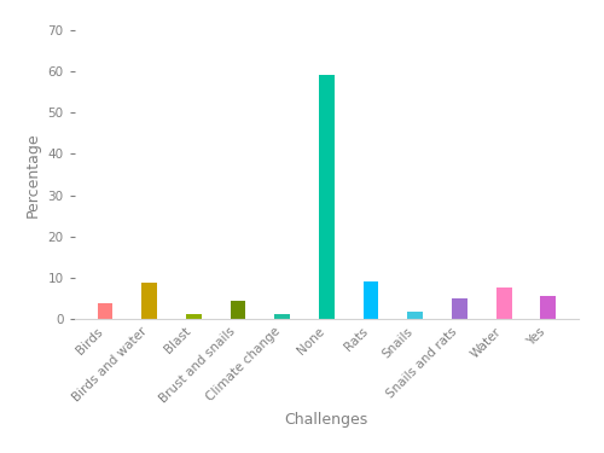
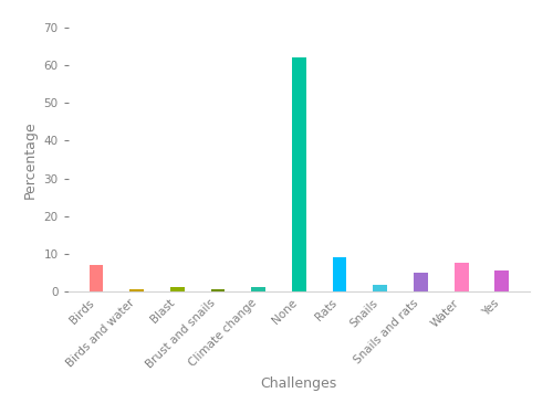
Birds: 4.0 -> 7.2
Birds and water: 9.0 -> 0.8
Brust and snails: 4.5 -> 0.8
None: 59.0 -> 62.0
